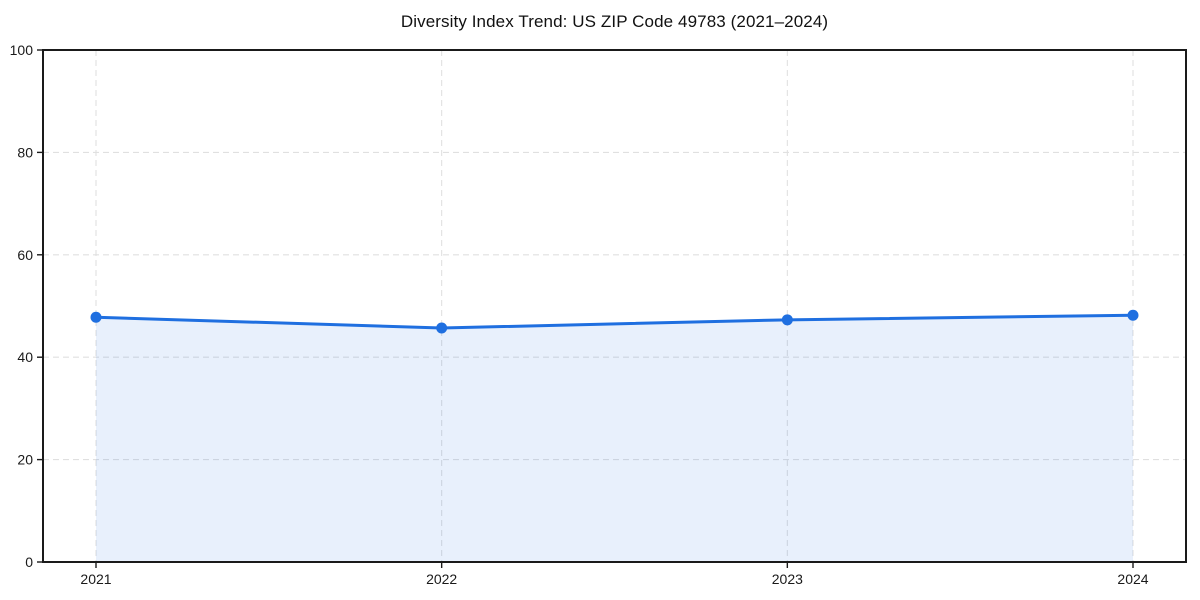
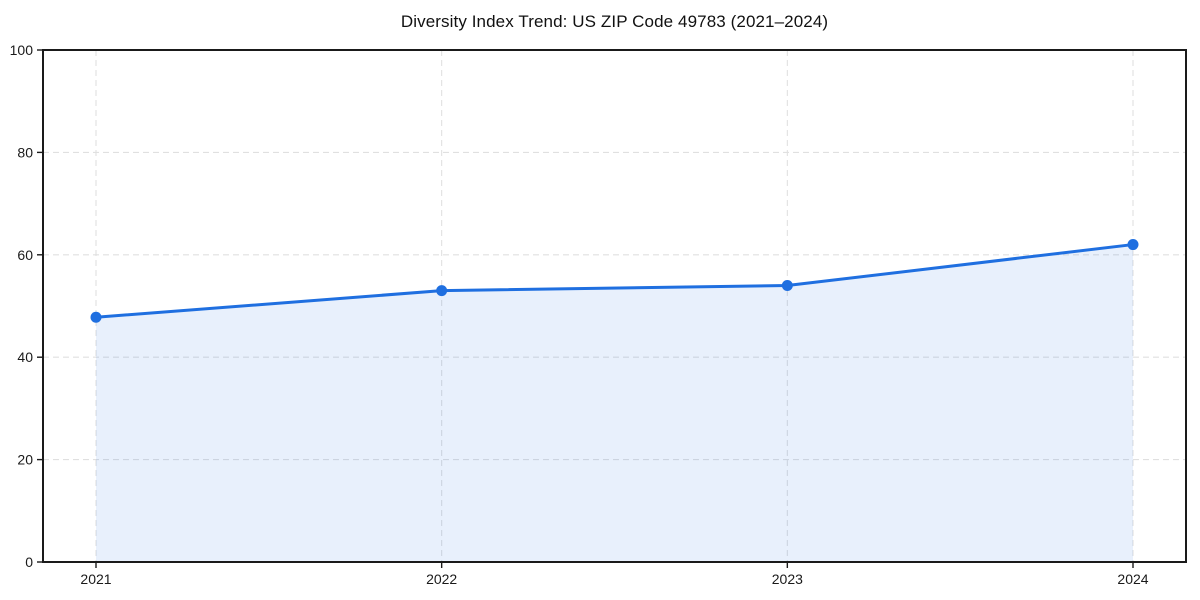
2022: 46 -> 53
2023: 47 -> 54
2024: 48 -> 62
